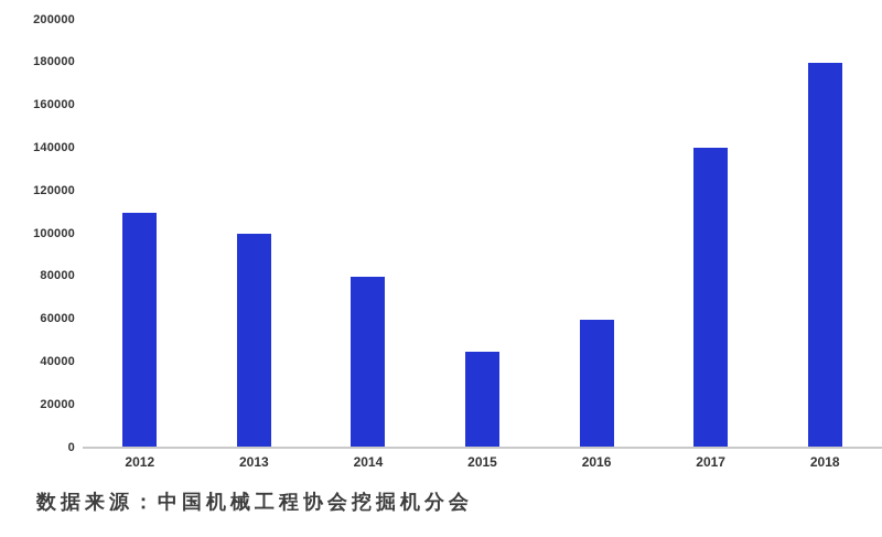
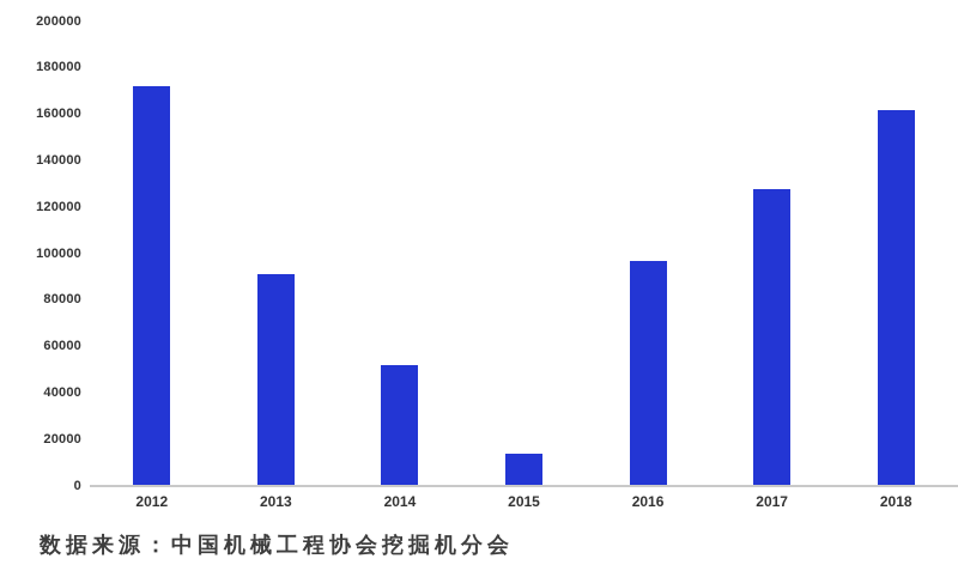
2012: 110000 -> 172000
2013: 100000 -> 91000
2014: 80000 -> 52000
2015: 45000 -> 14000
2016: 60000 -> 97000
2017: 140000 -> 128000
2018: 180000 -> 162000
